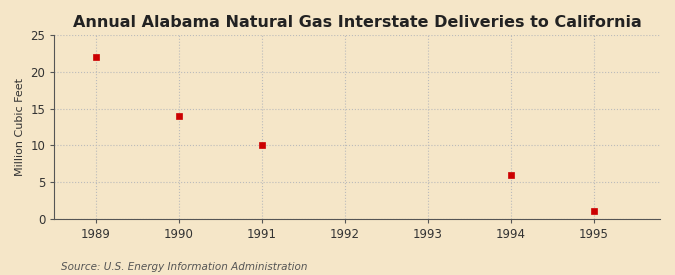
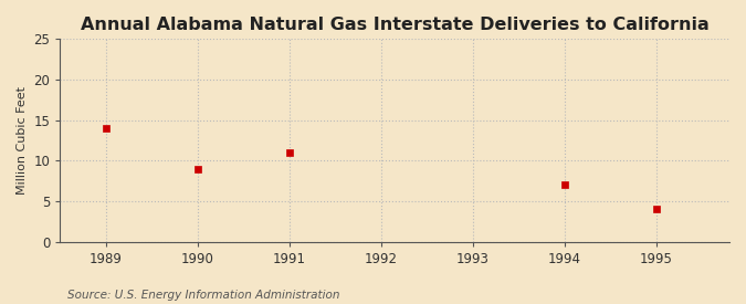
1989: 22 -> 14
1990: 14 -> 9
1991: 10 -> 11
1994: 6 -> 7
1995: 1 -> 4
